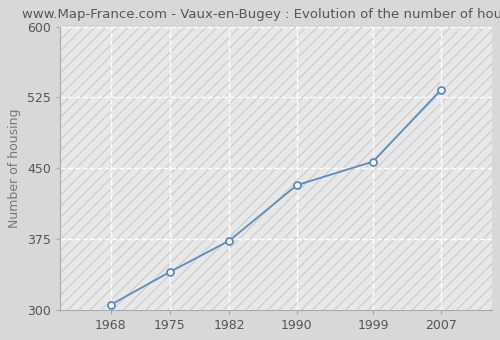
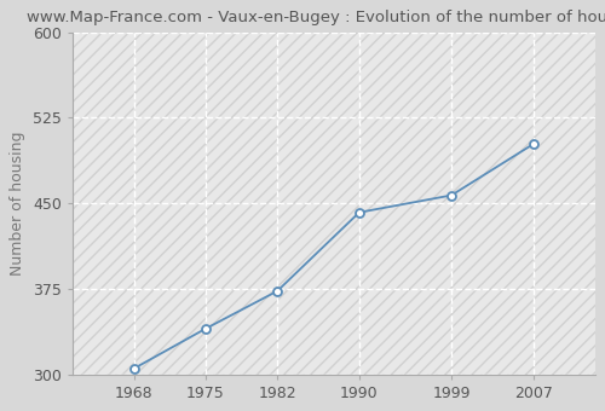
1990: 432 -> 442
2007: 533 -> 502
